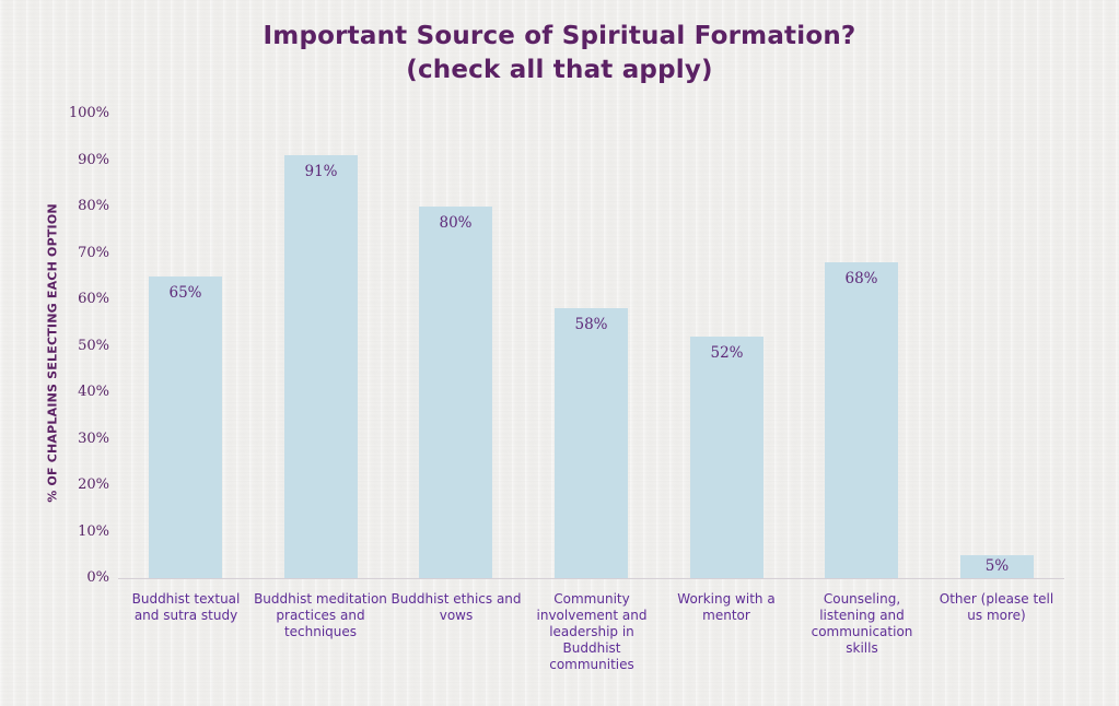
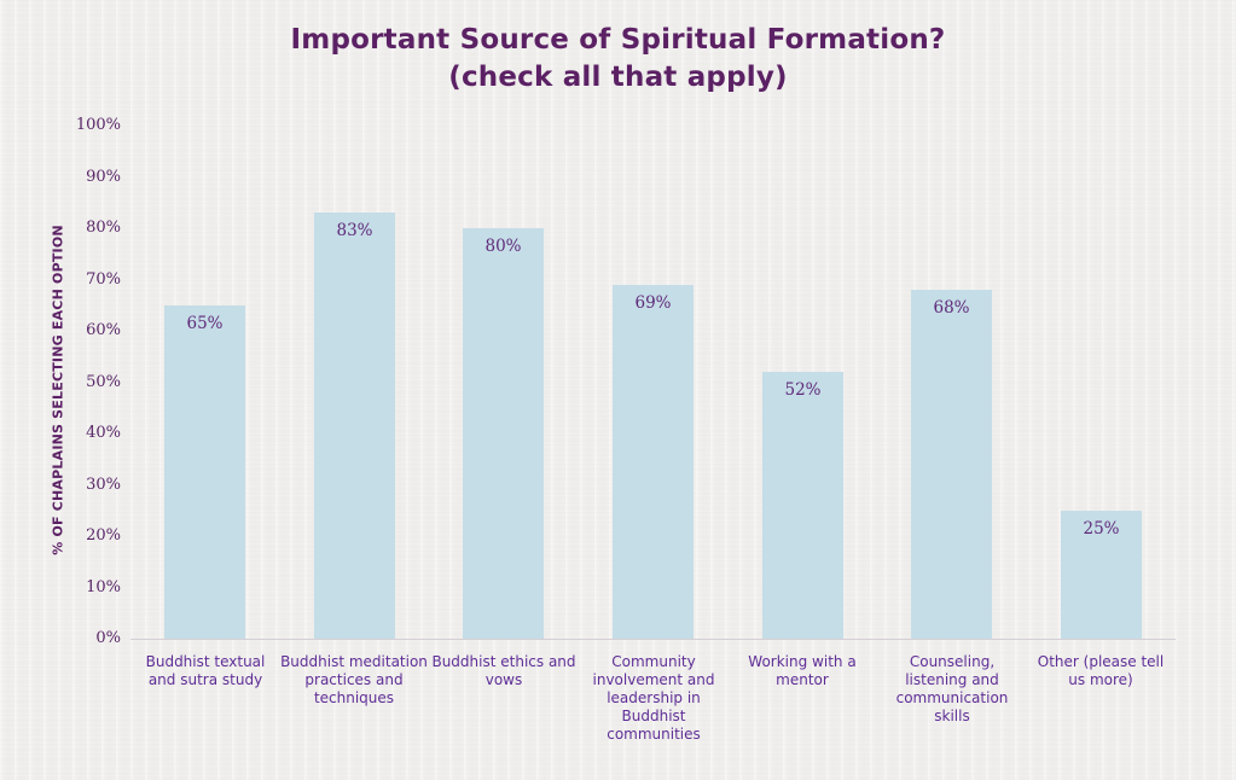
Buddhist meditation practices and techniques: 91% -> 83%
Community involvement and leadership in Buddhist communities: 58% -> 69%
Other (please tell us more): 5% -> 25%
